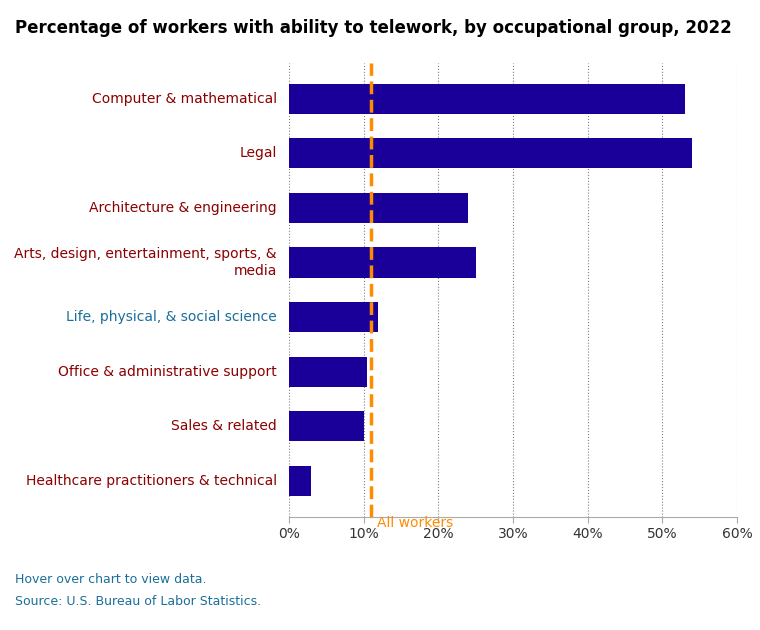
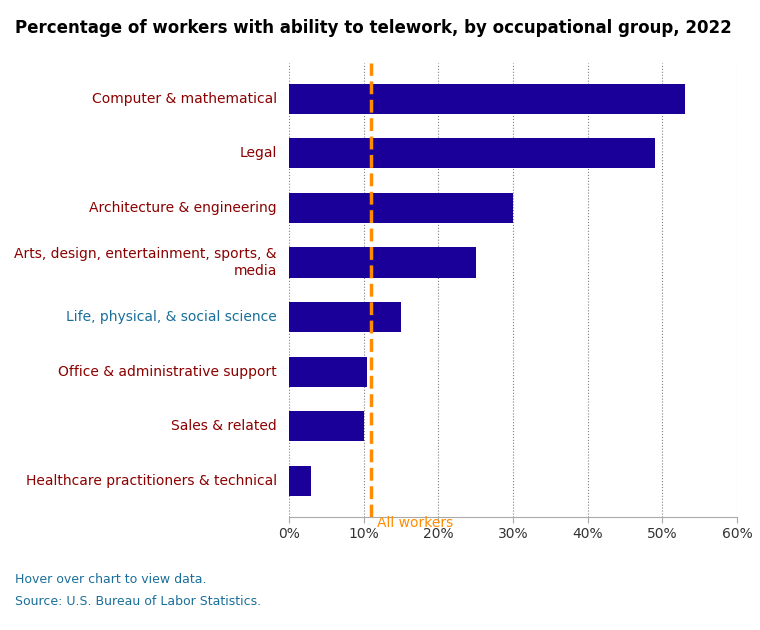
Legal: 54.0% -> 49.0%
Architecture & engineering: 24.0% -> 30.0%
Life, physical, & social science: 12.0% -> 15.0%
